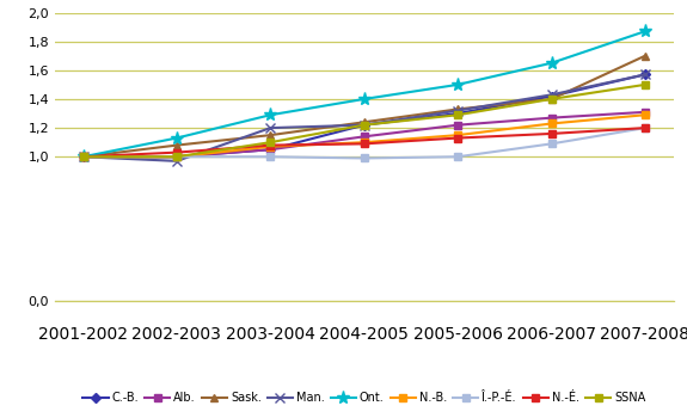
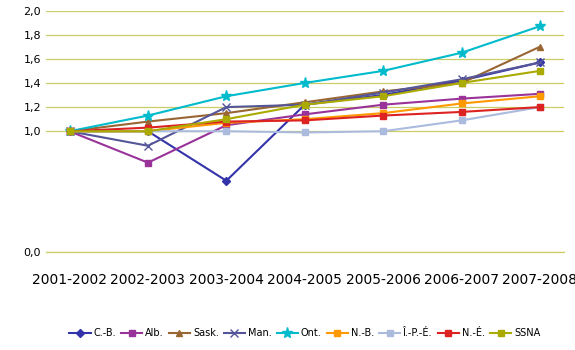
Alb./2002-2003: 1,00 -> 0,74
Man./2002-2003: 0,97 -> 0,88
C.-B./2003-2004: 1,05 -> 0,59
